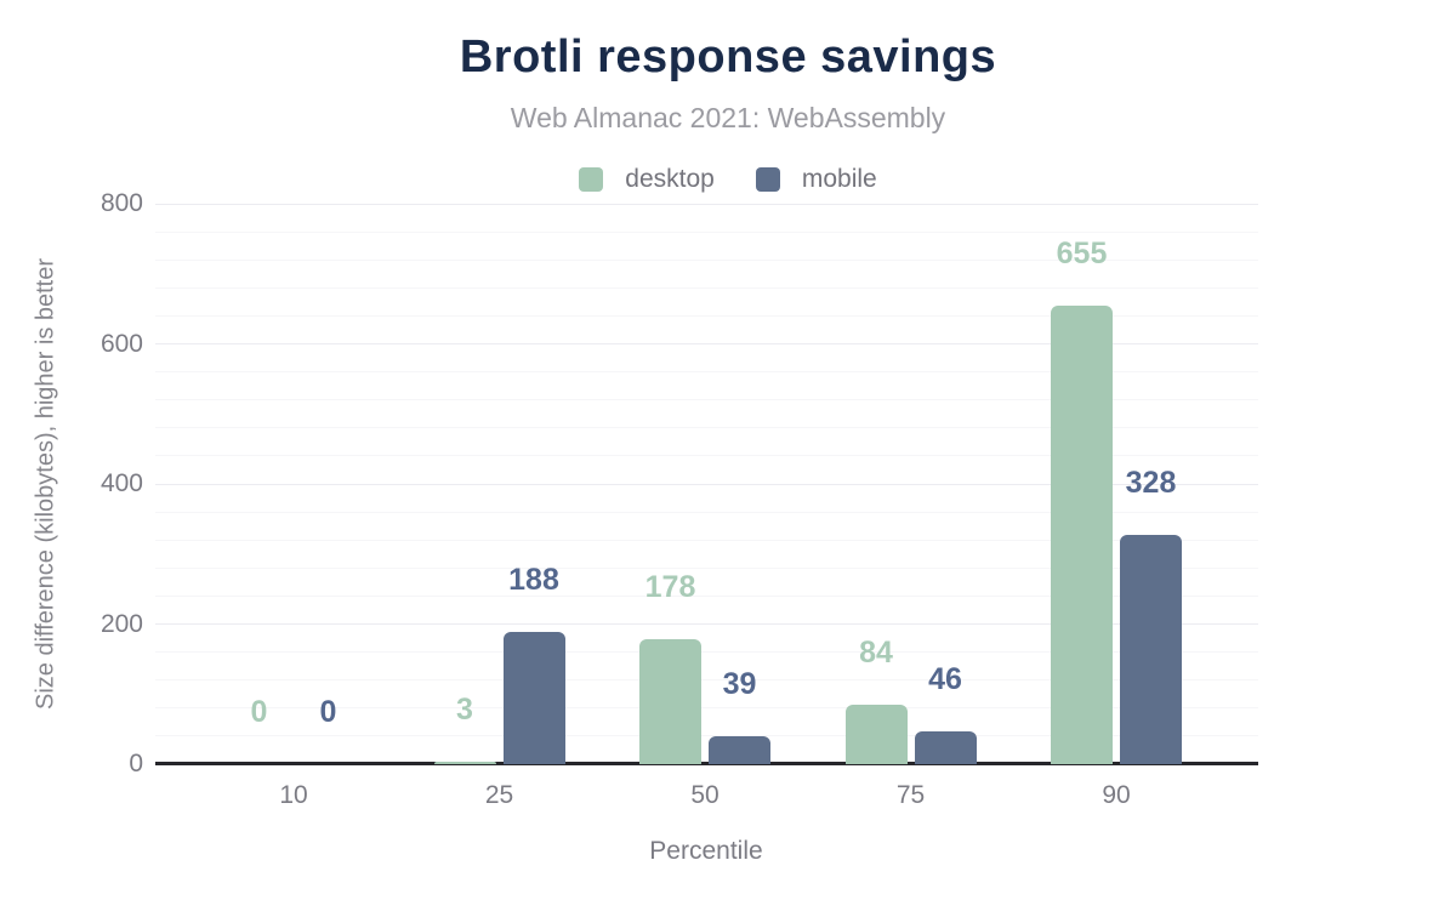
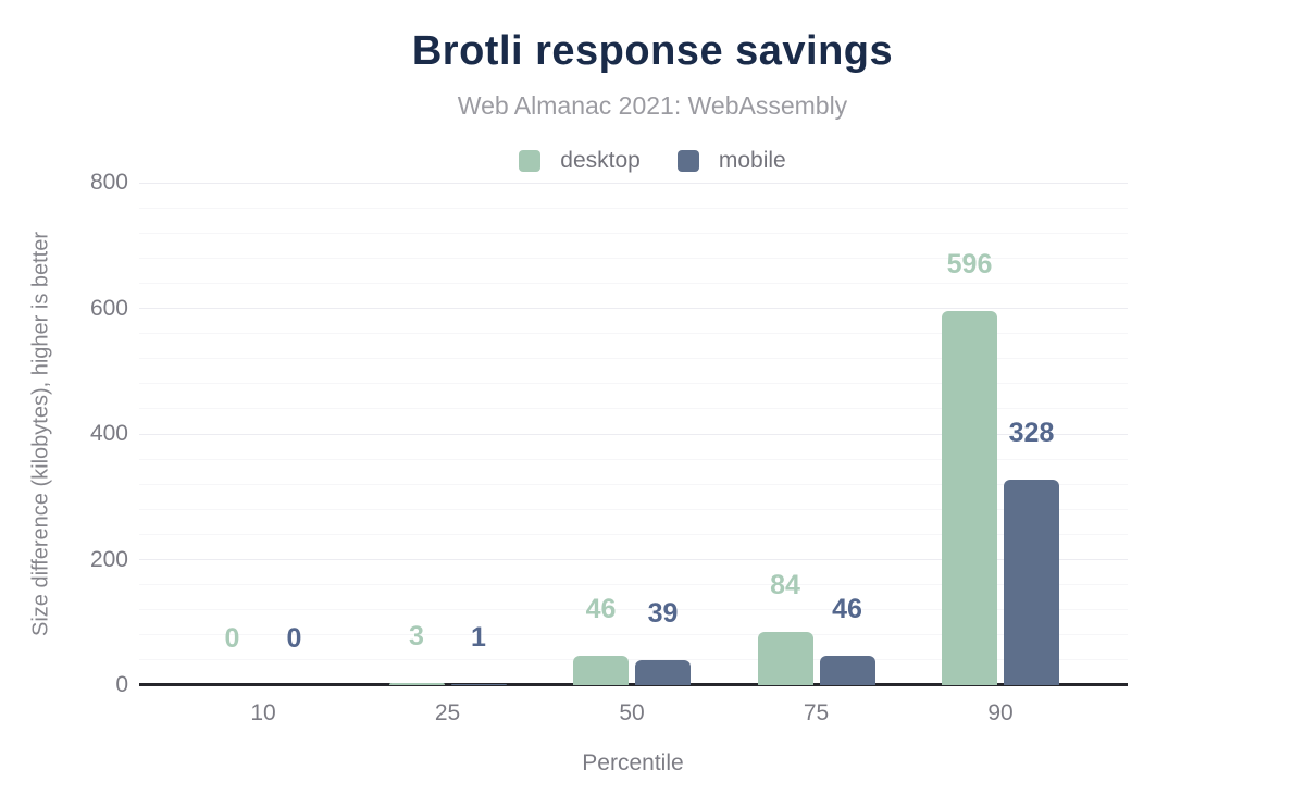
mobile/25: 188 -> 1
desktop/50: 178 -> 46
desktop/90: 655 -> 596
